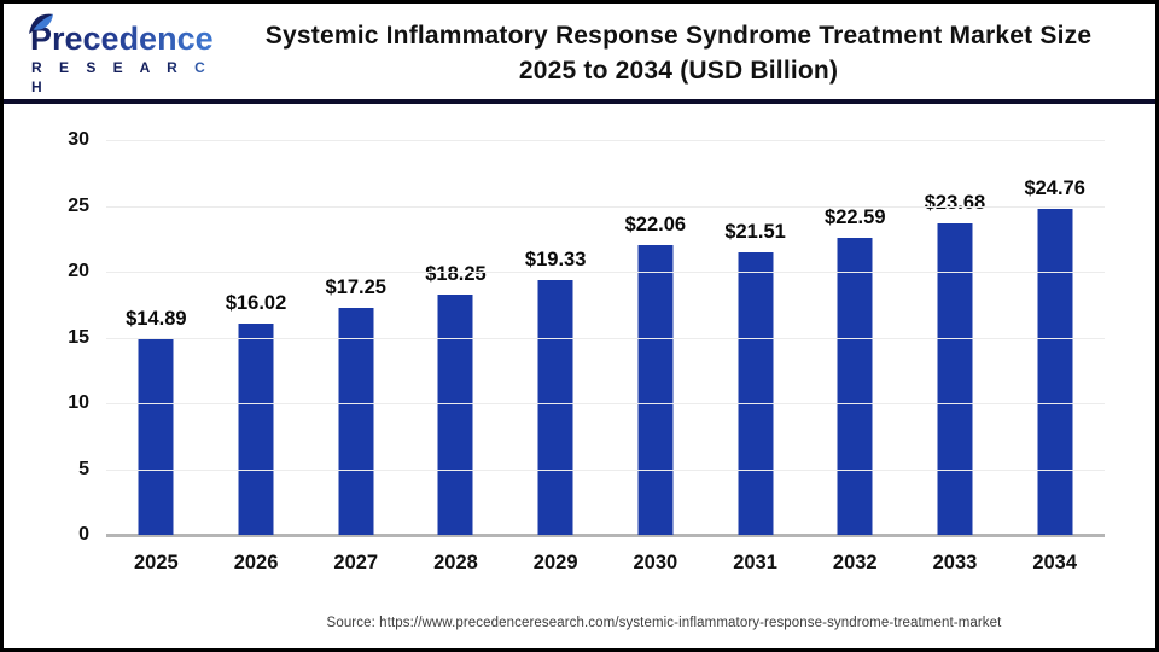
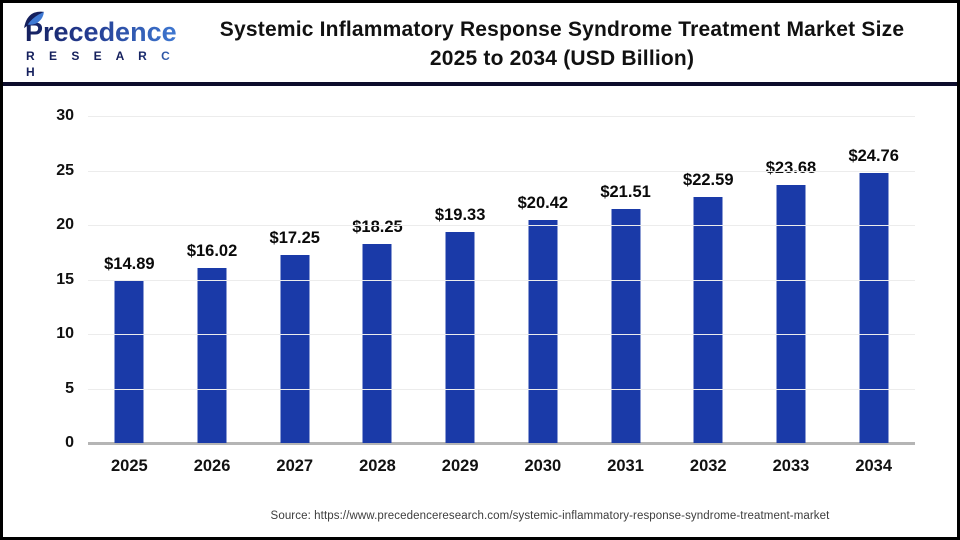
2030: $22.06 -> $20.42
